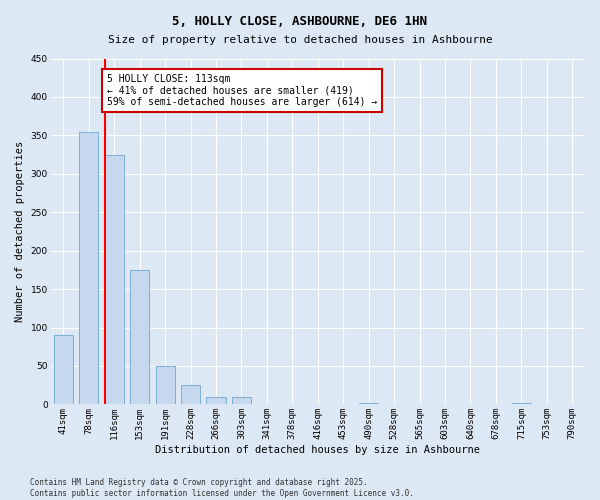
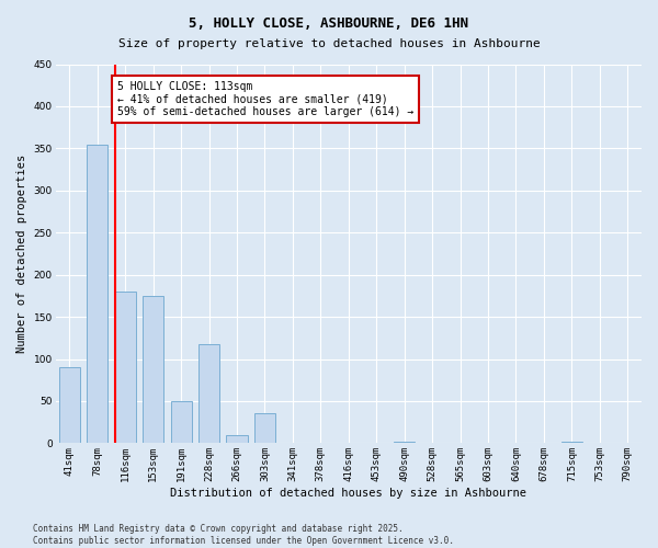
116sqm: 325 -> 180
228sqm: 25 -> 118
303sqm: 10 -> 36
